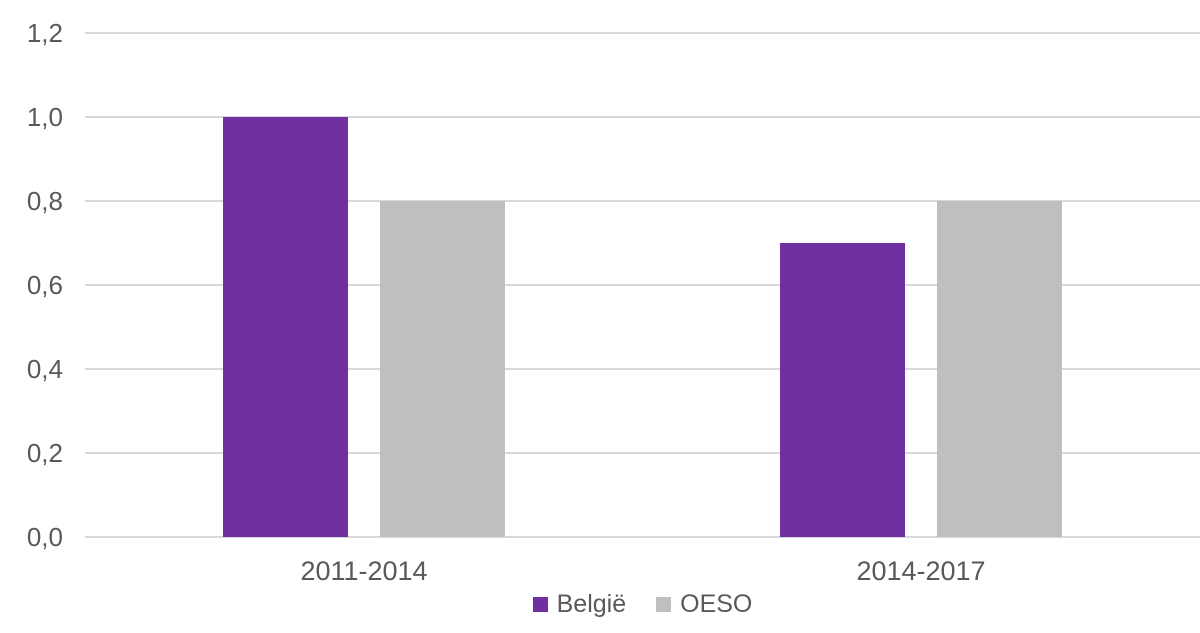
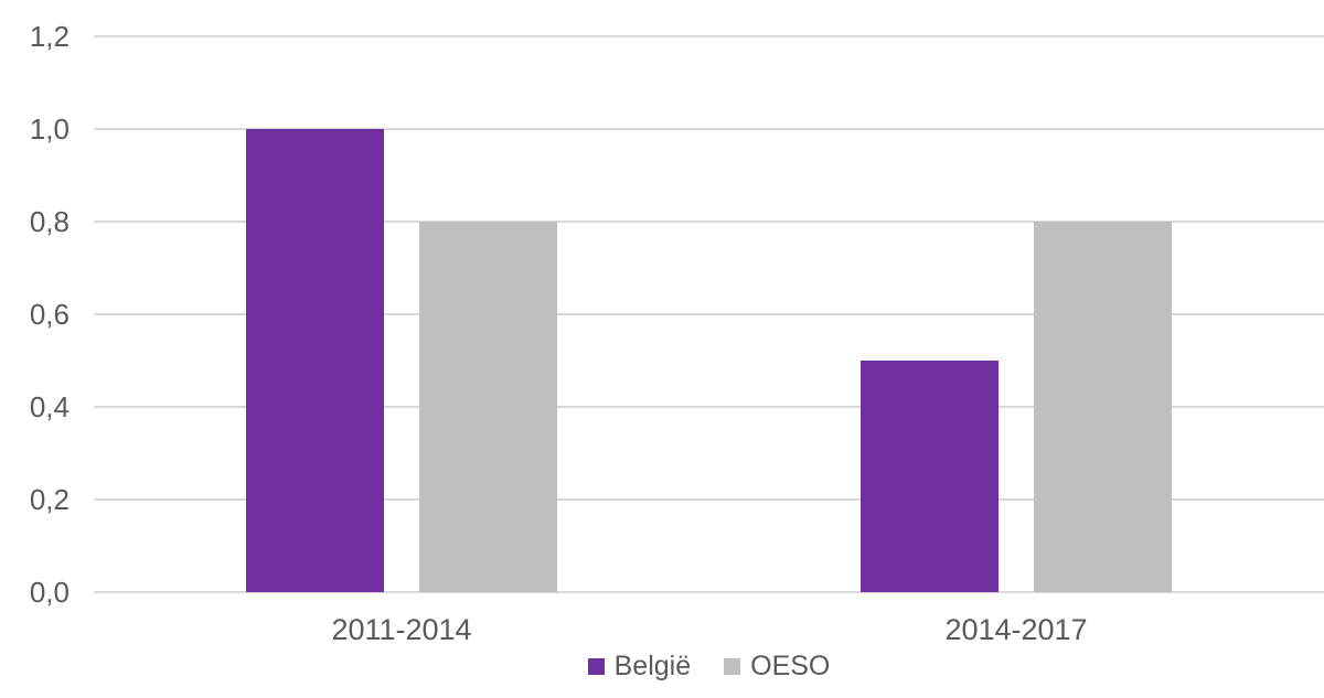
België/2014-2017: 0,7 -> 0,5
